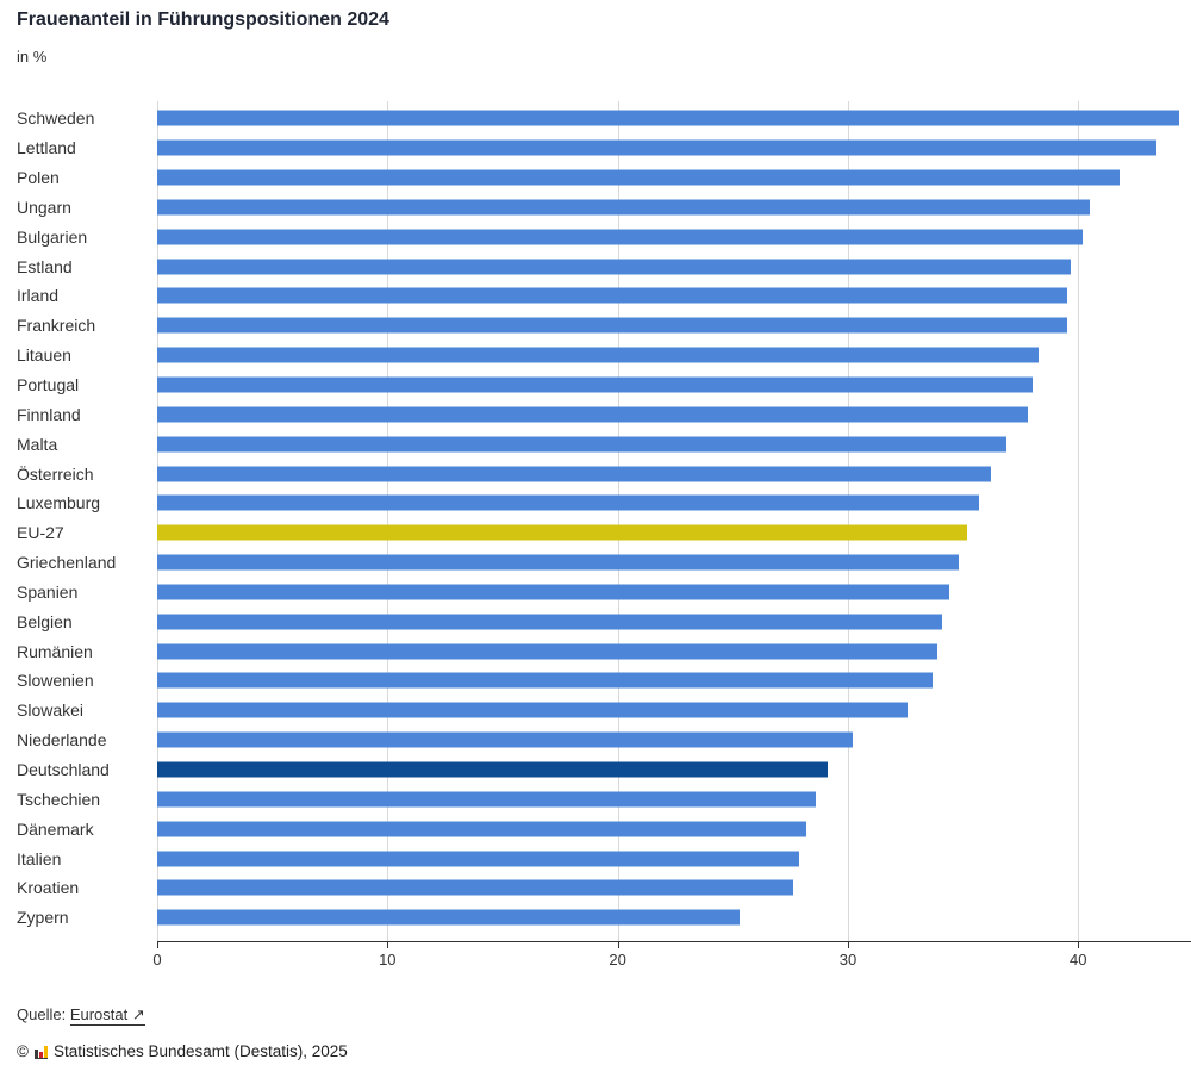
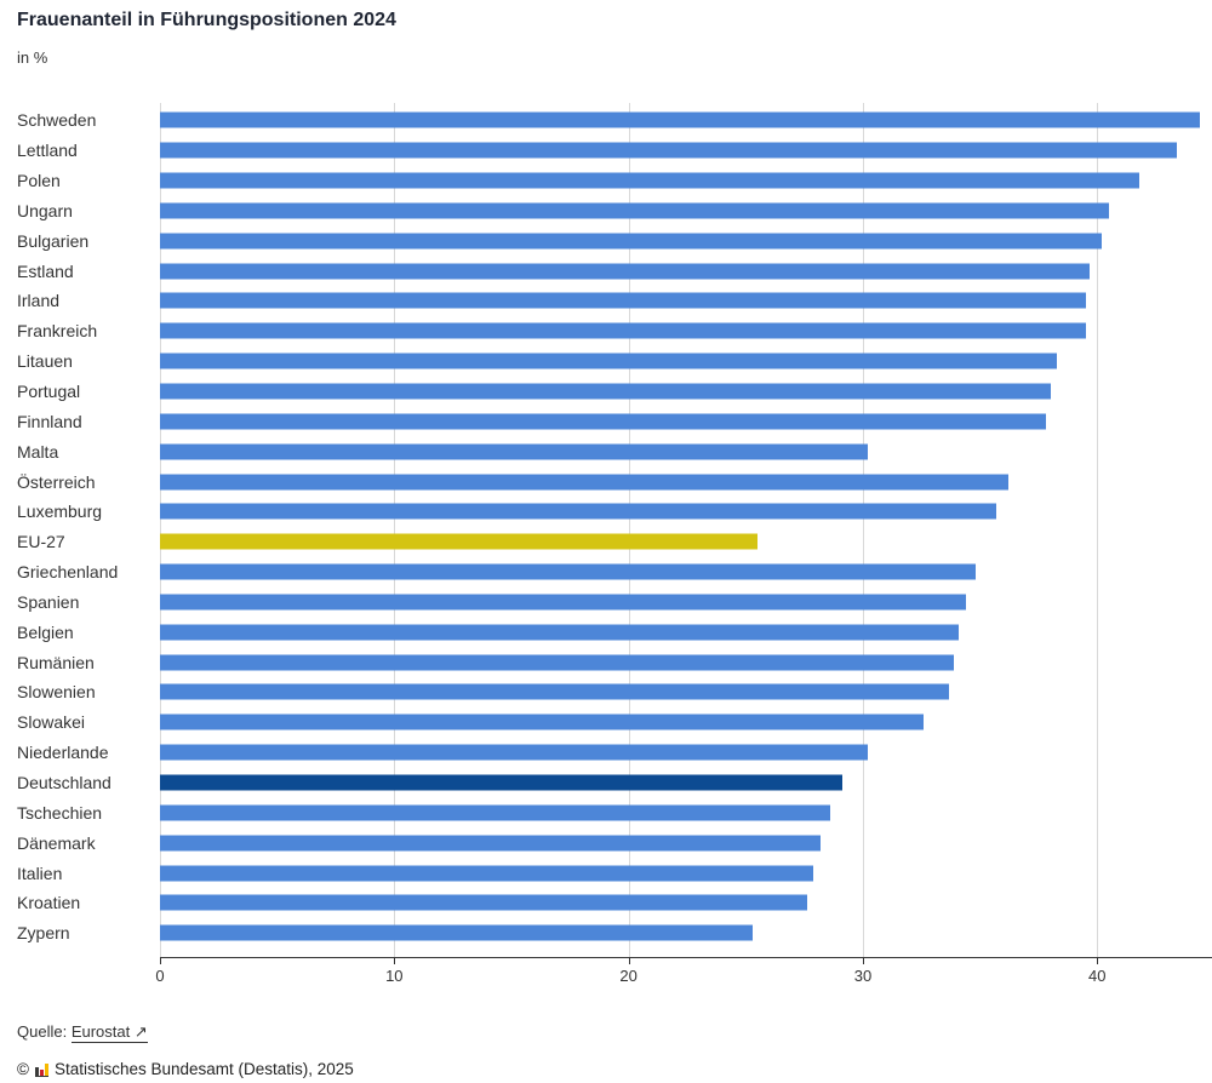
Malta: 36.9 -> 30.2
EU-27: 35.2 -> 25.5
